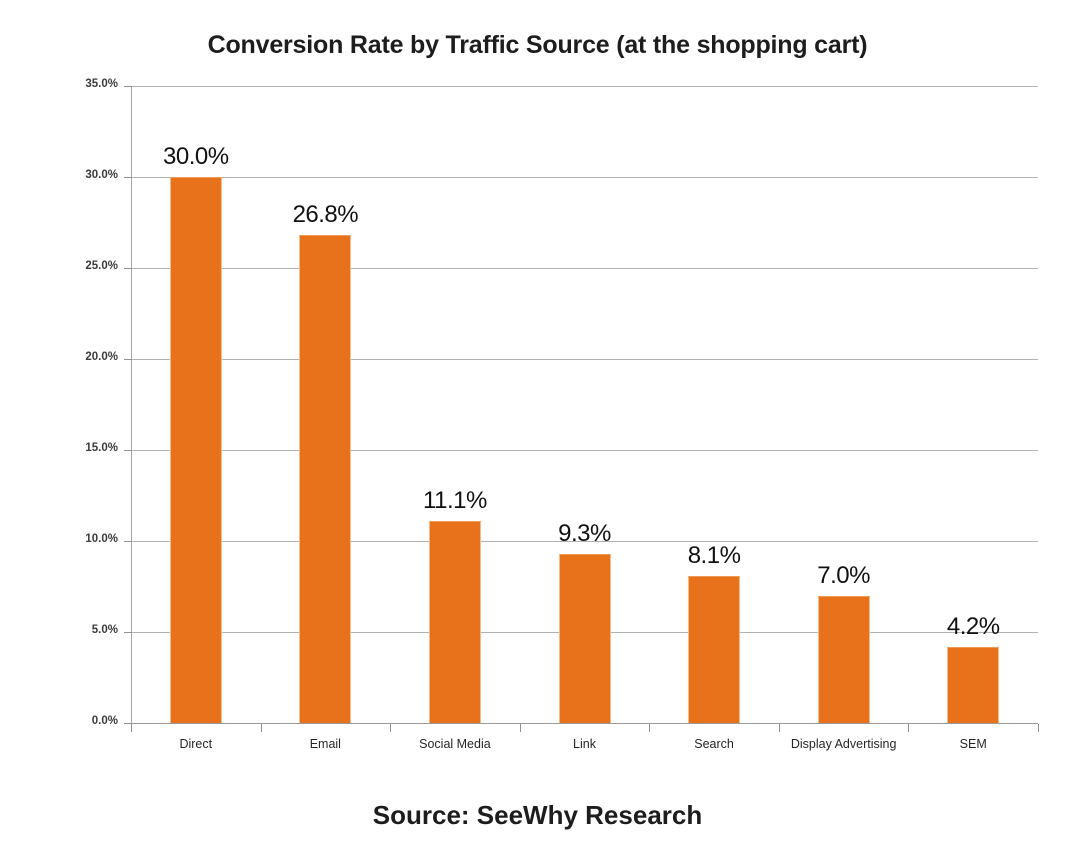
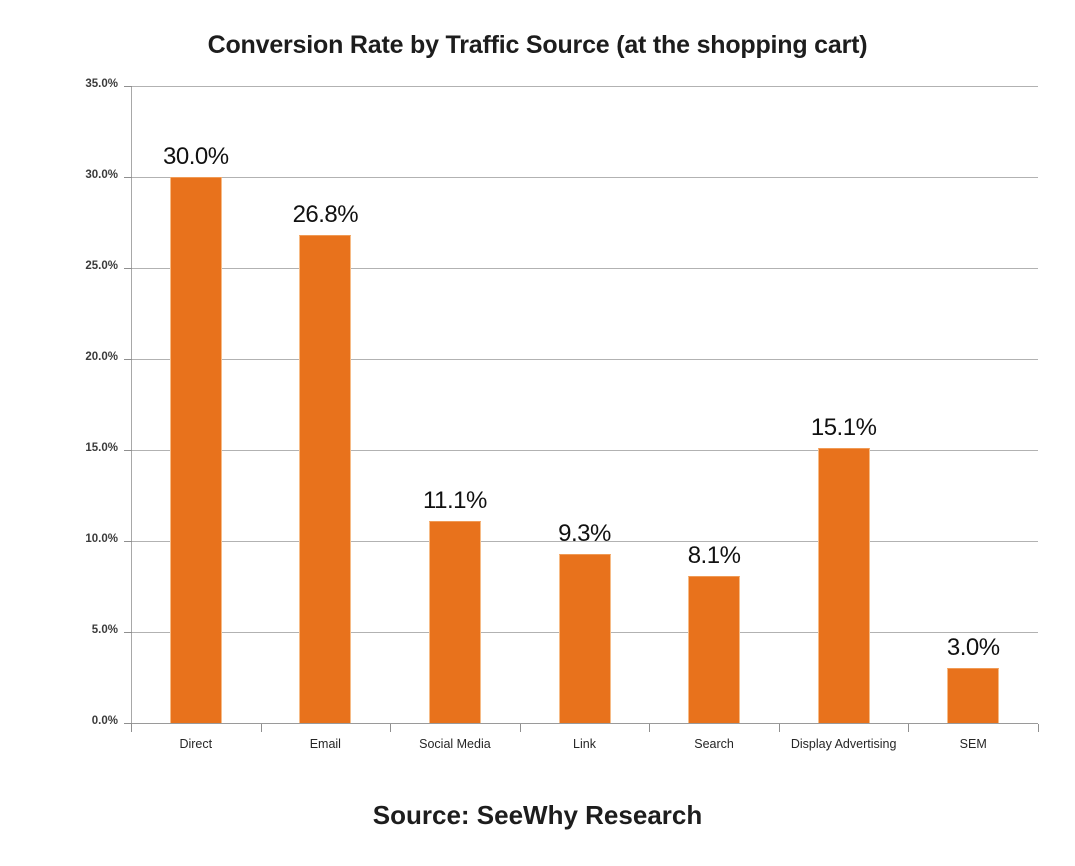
Display Advertising: 7.0% -> 15.1%
SEM: 4.2% -> 3.0%
